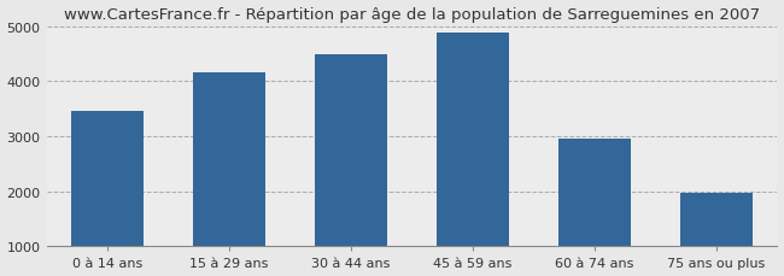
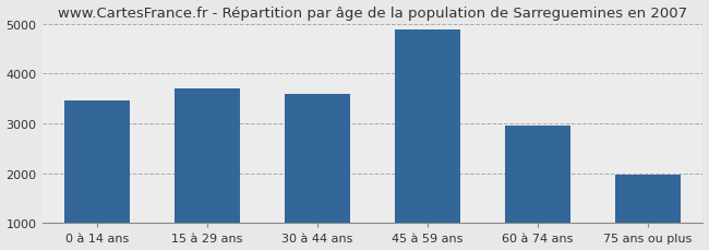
15 à 29 ans: 4150 -> 3700
30 à 44 ans: 4490 -> 3600
